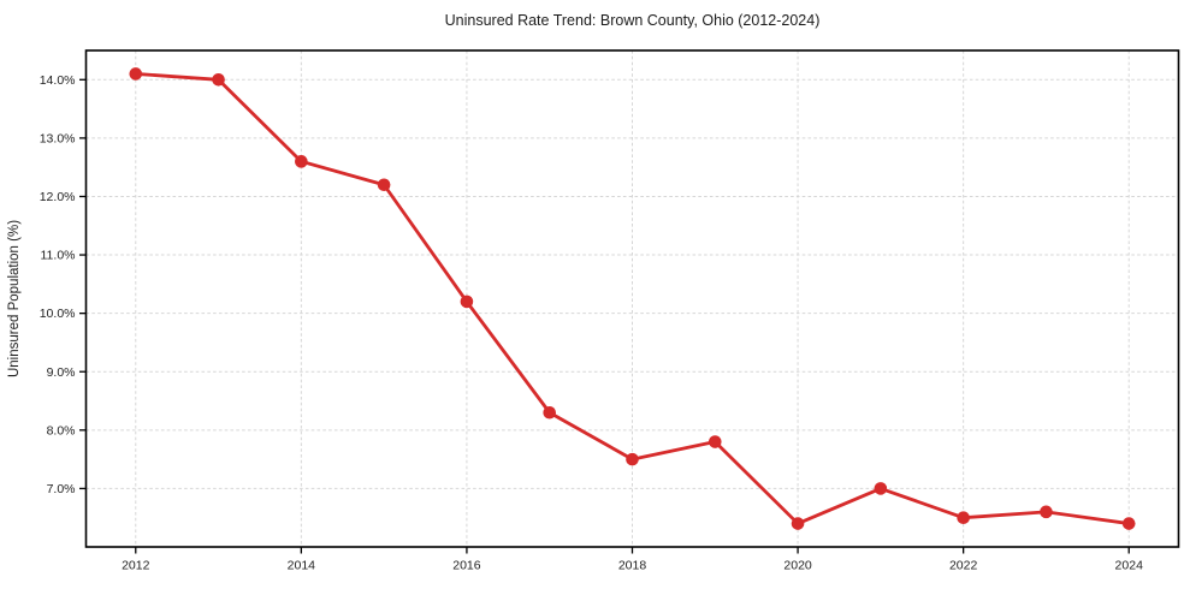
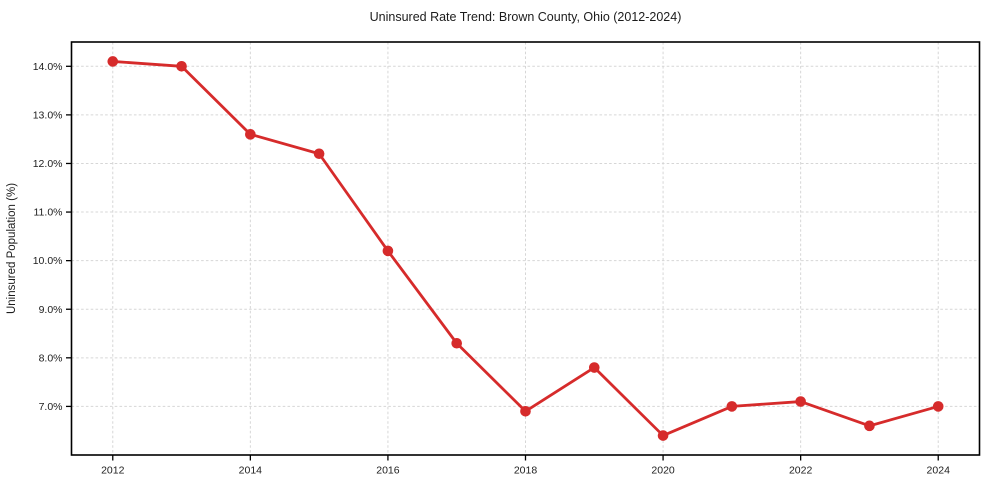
2018: 7.5% -> 6.9%
2022: 6.5% -> 7.1%
2024: 6.4% -> 7.0%
